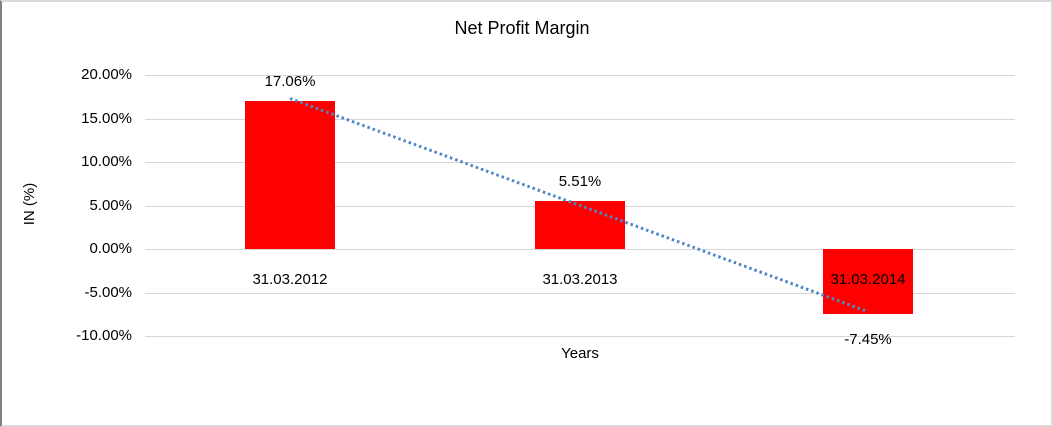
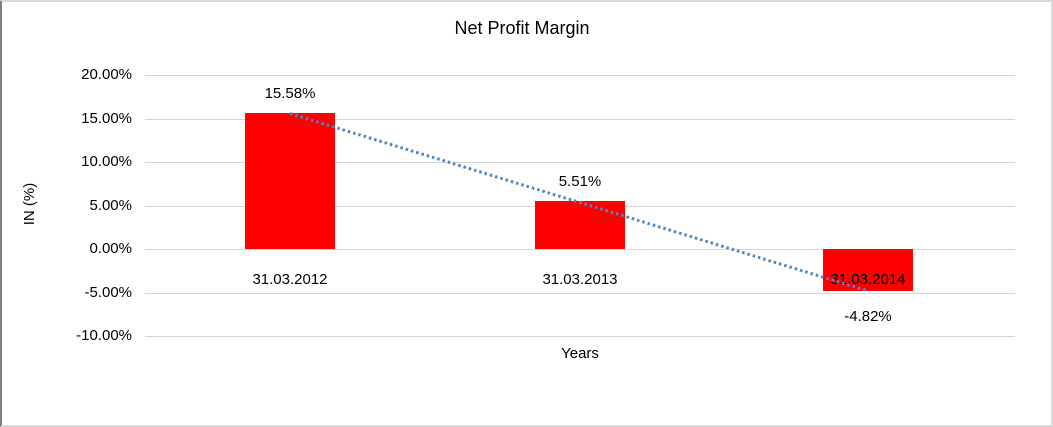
31.03.2012: 17.06% -> 15.58%
31.03.2014: -7.45% -> -4.82%
